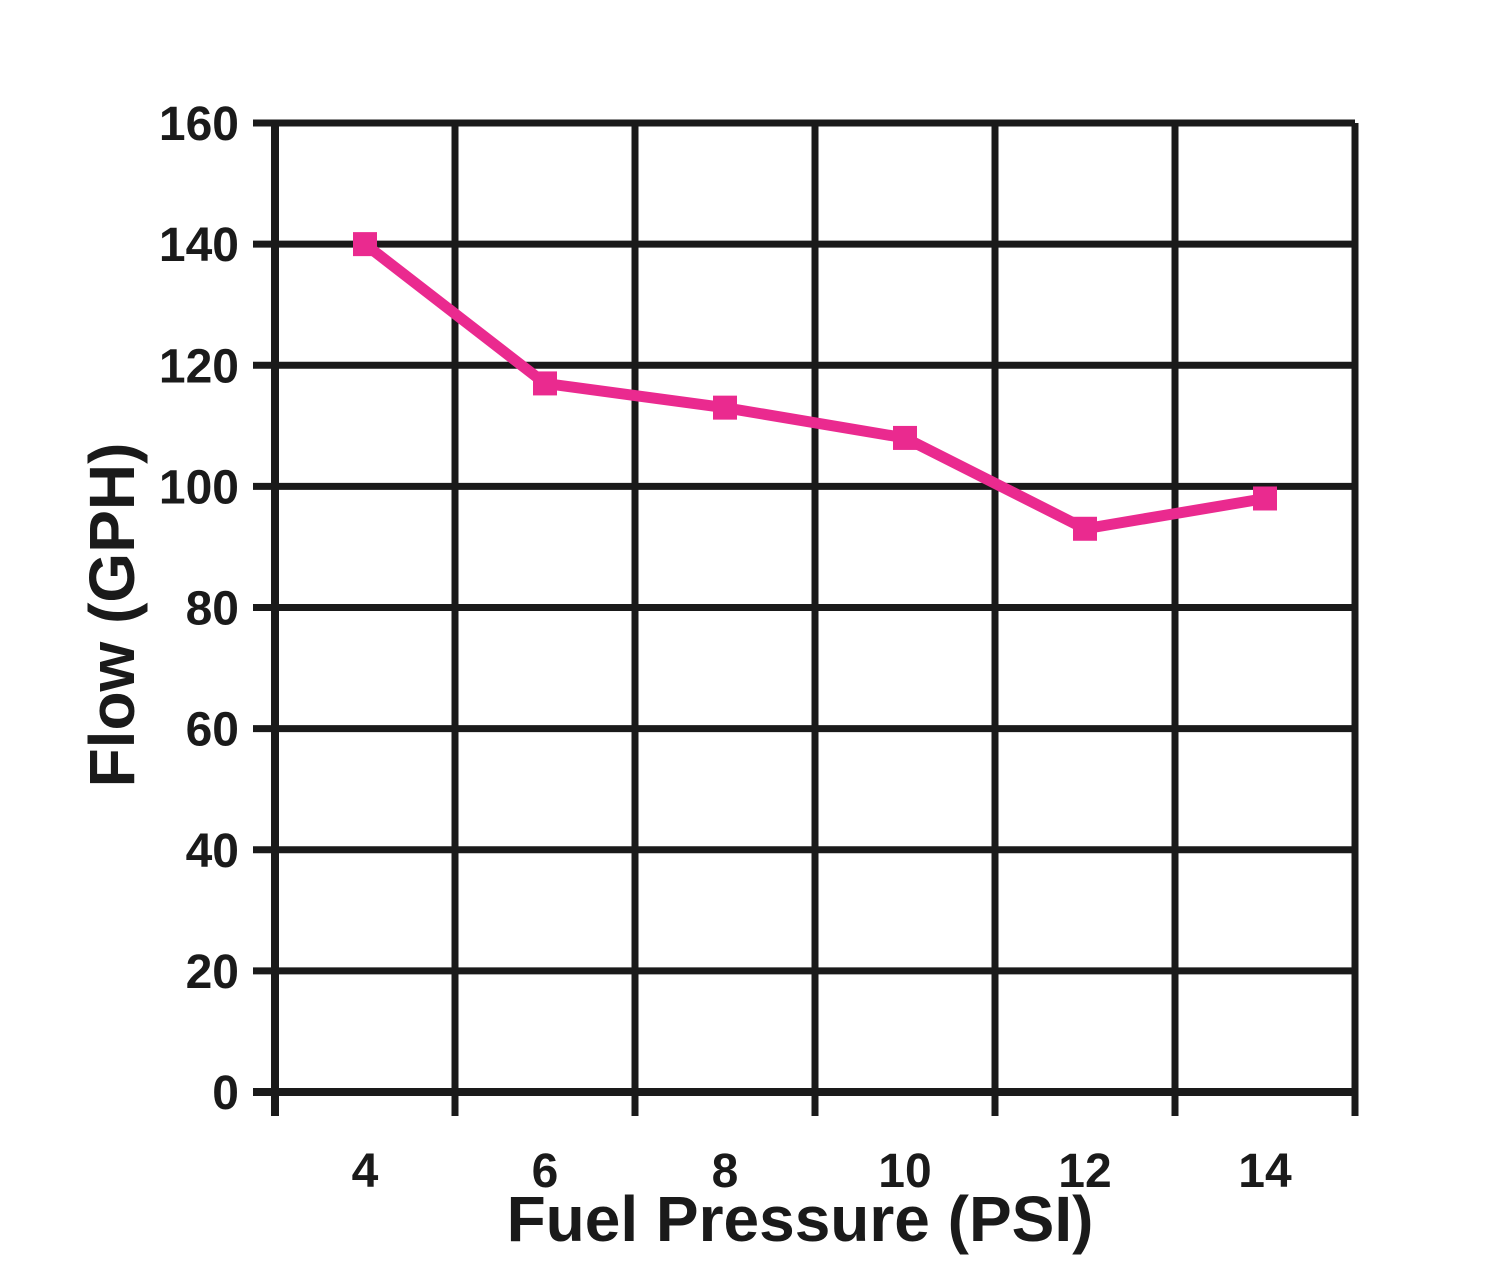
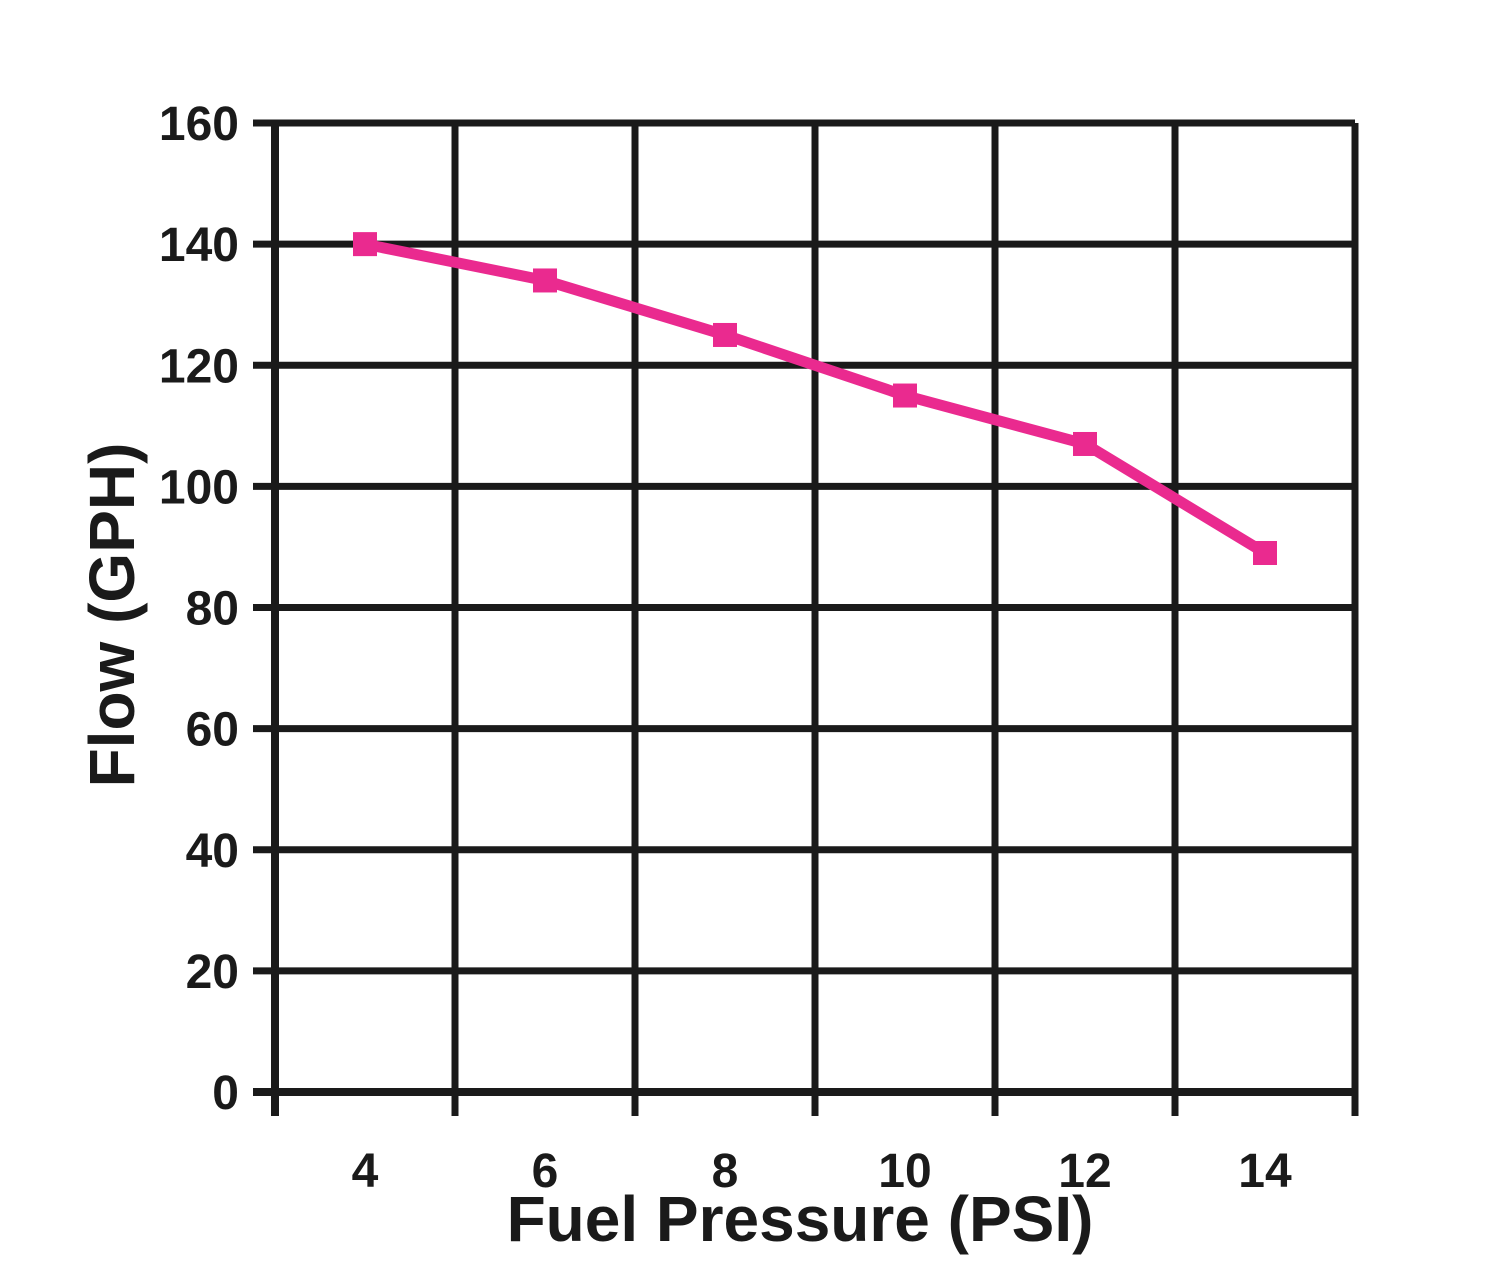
6: 117 -> 134
8: 113 -> 125
10: 108 -> 115
12: 93 -> 107
14: 98 -> 89
